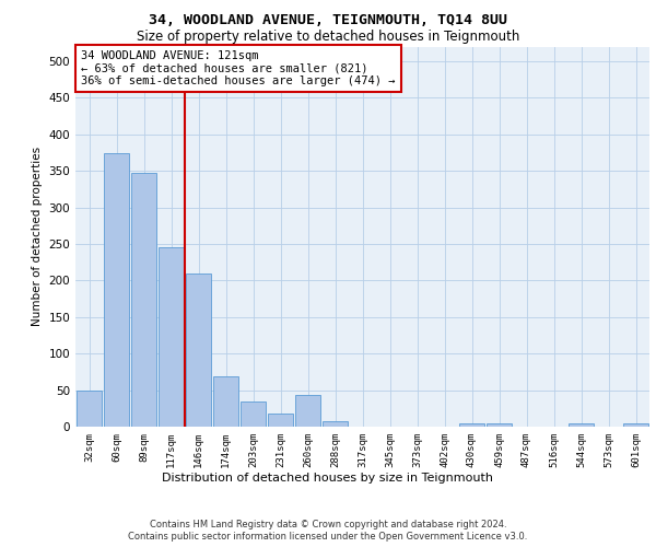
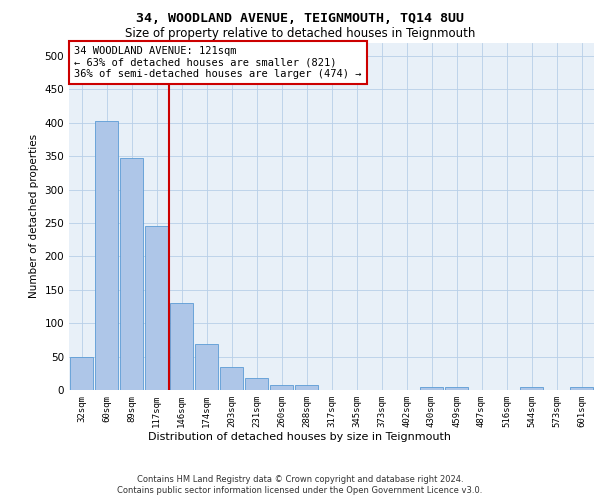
60sqm: 374 -> 403
146sqm: 210 -> 130
260sqm: 44 -> 7
